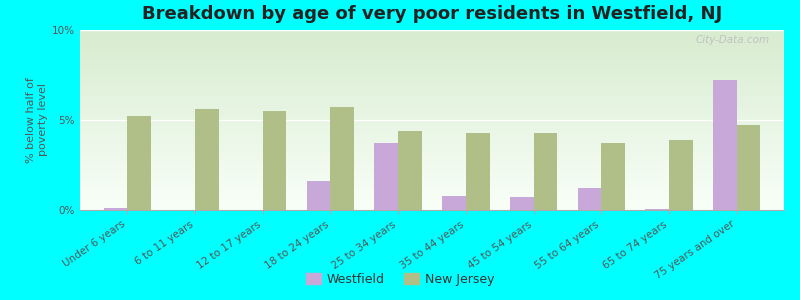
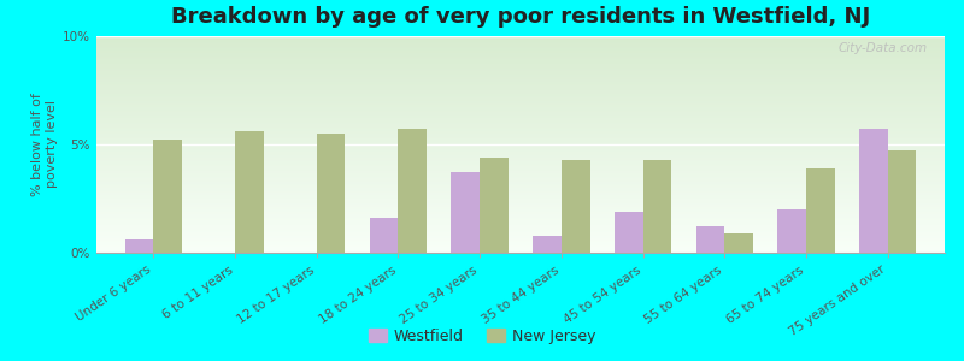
Westfield/Under 6 years: 0.1% -> 0.6%
Westfield/45 to 54 years: 0.7% -> 1.9%
New Jersey/55 to 64 years: 3.7% -> 0.9%
Westfield/65 to 74 years: 0.1% -> 2.0%
Westfield/75 years and over: 7.2% -> 5.7%
